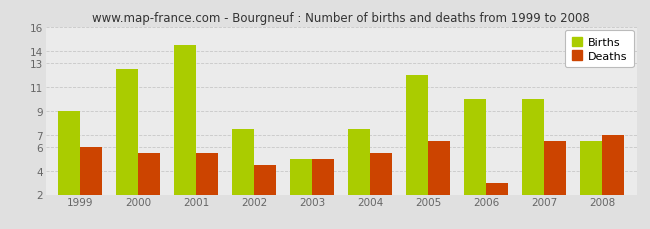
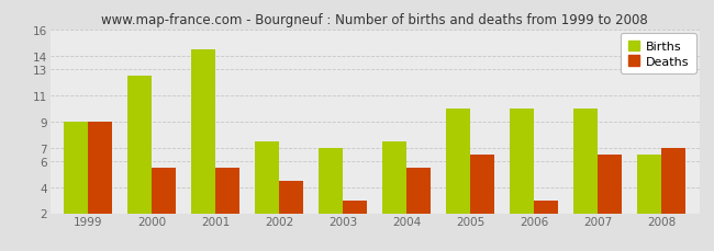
Deaths/1999: 6.0 -> 9.0
Births/2003: 5.0 -> 7.0
Deaths/2003: 5.0 -> 3.0
Births/2005: 12.0 -> 10.0
